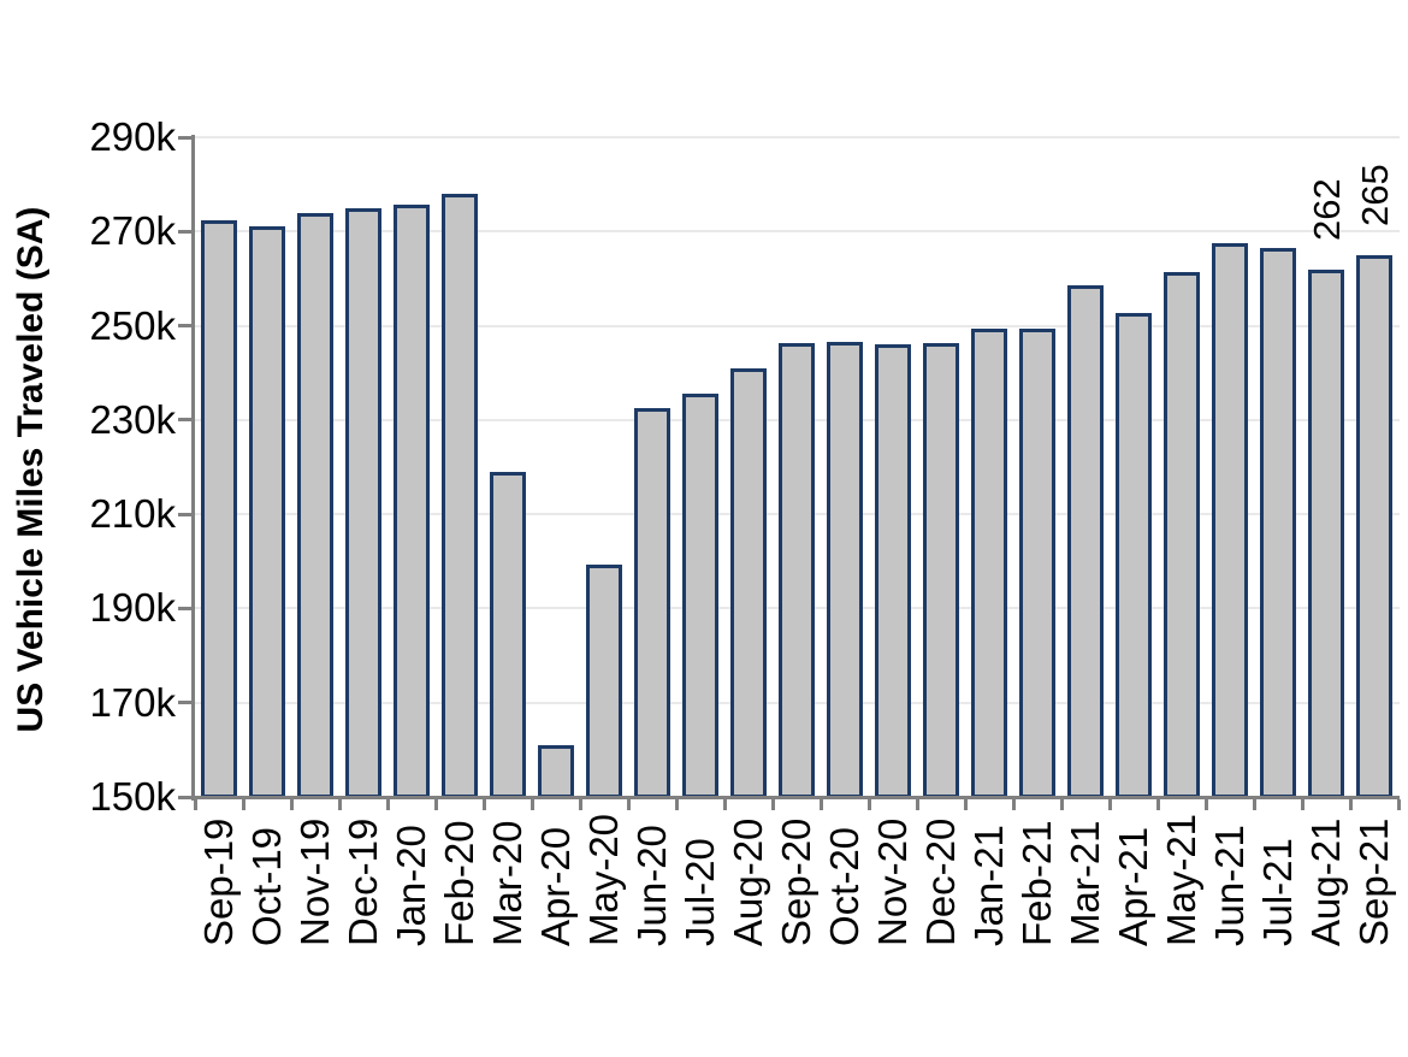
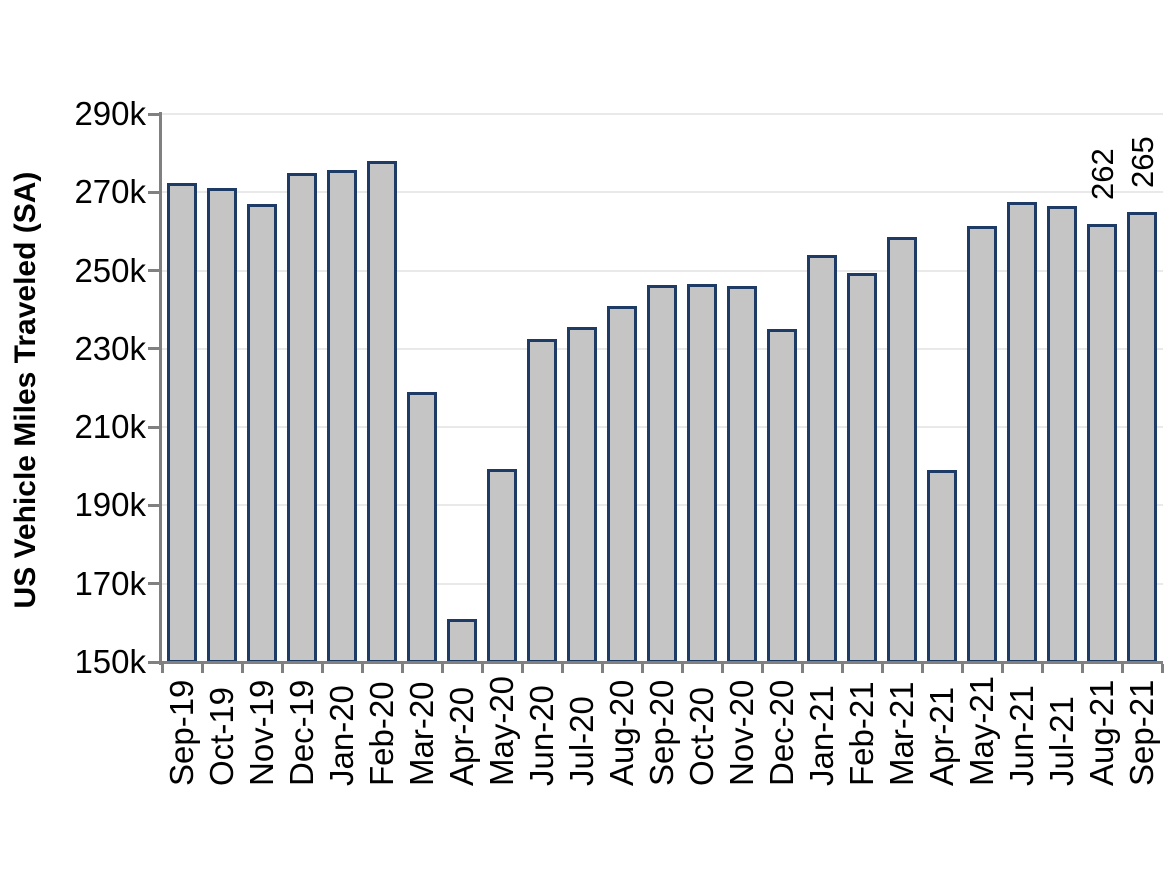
Nov-19: 274k -> 267k
Dec-20: 246k -> 235k
Jan-21: 250k -> 254k
Apr-21: 253k -> 199k
